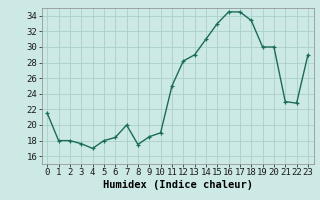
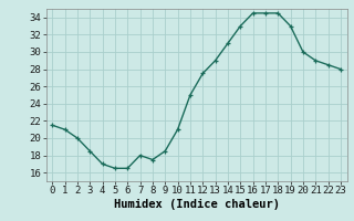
1: 18.0 -> 21.0
2: 18.0 -> 20.0
3: 17.6 -> 18.5
5: 18.0 -> 16.5
6: 18.4 -> 16.5
7: 20.0 -> 18.0
10: 19.0 -> 21.0
12: 28.2 -> 27.5
18: 33.4 -> 34.5
19: 30.0 -> 33.0
21: 23.0 -> 29.0
22: 22.8 -> 28.5
23: 29.0 -> 28.0
